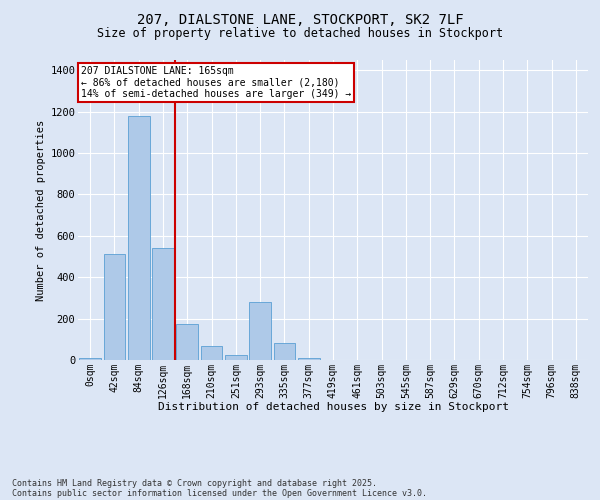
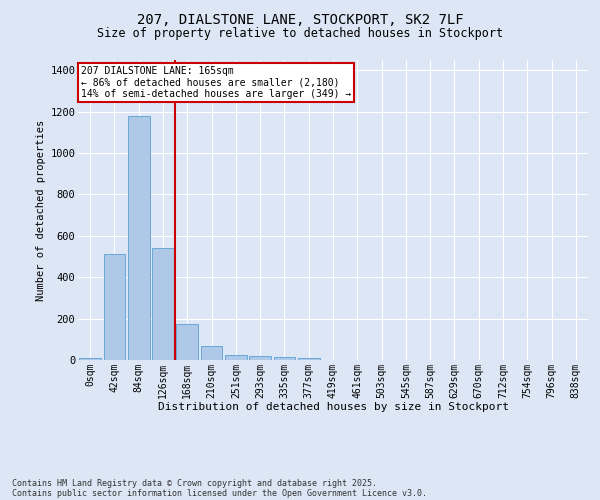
293sqm: 280 -> 20
335sqm: 80 -> 15
